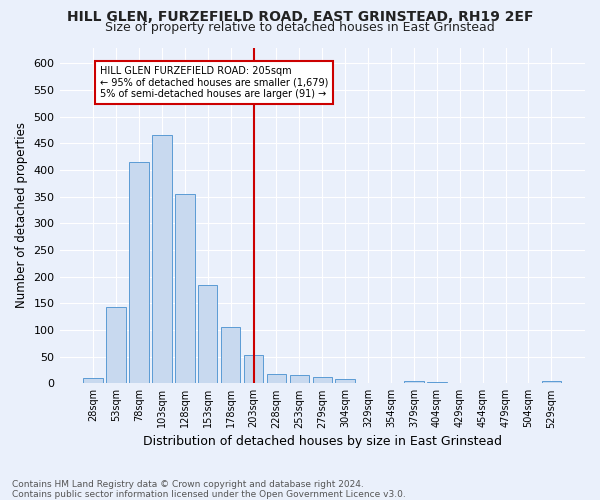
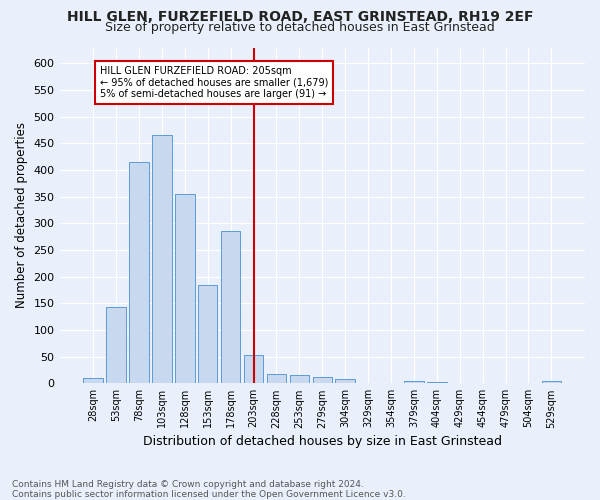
178sqm: 105 -> 286
